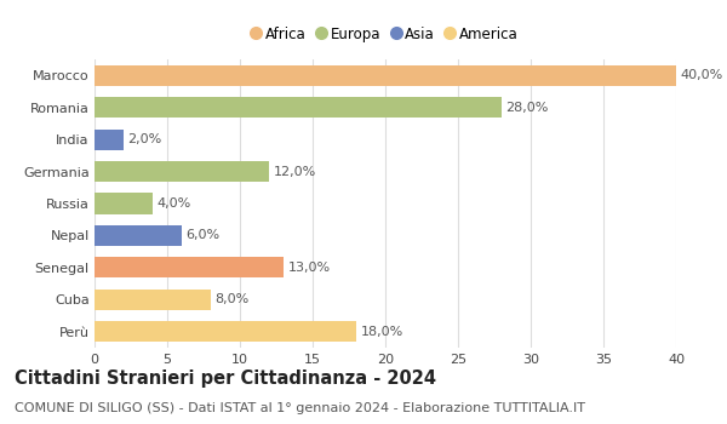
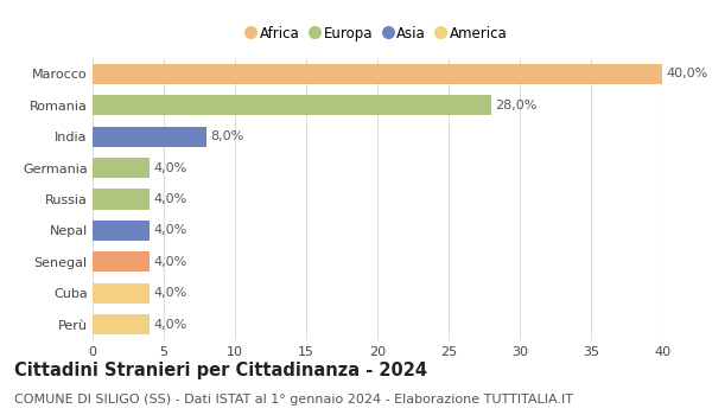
India: 2,0% -> 8,0%
Germania: 12,0% -> 4,0%
Nepal: 6,0% -> 4,0%
Senegal: 13,0% -> 4,0%
Cuba: 8,0% -> 4,0%
Perù: 18,0% -> 4,0%
